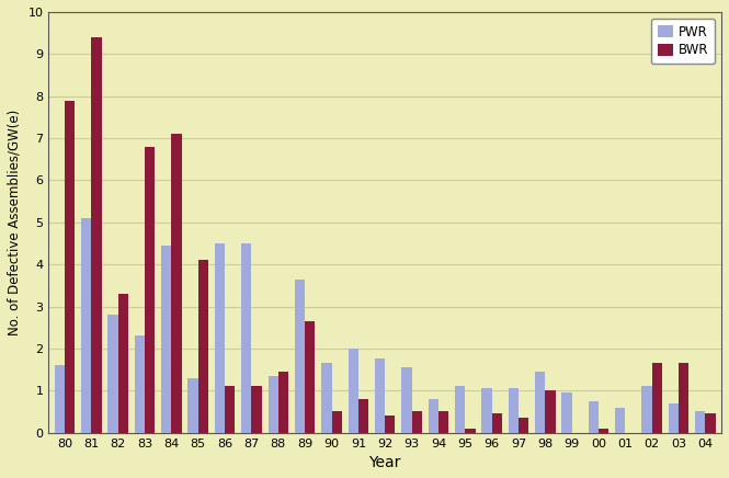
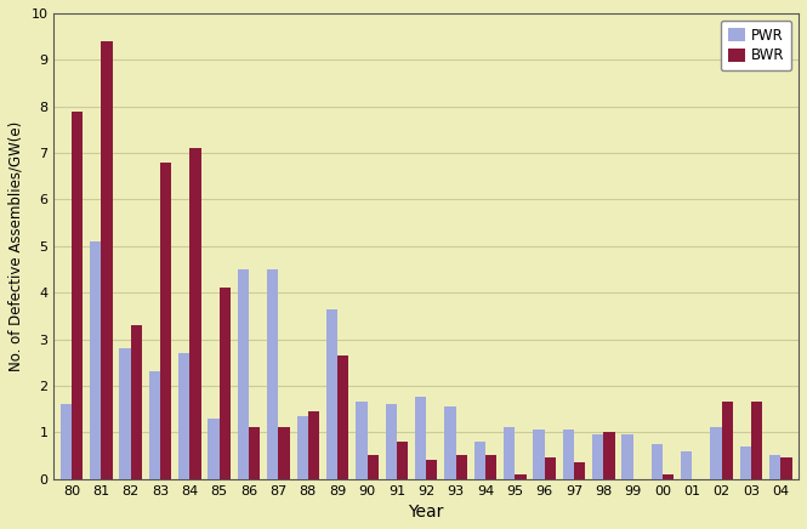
PWR/84: 4.45 -> 2.70
PWR/91: 2.00 -> 1.60
PWR/98: 1.45 -> 0.95
